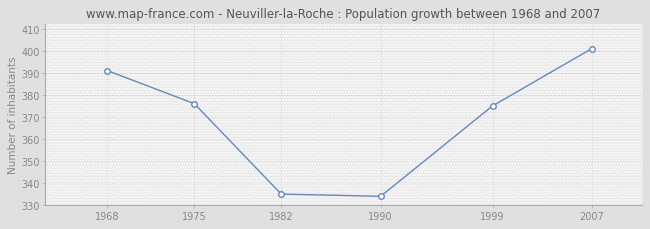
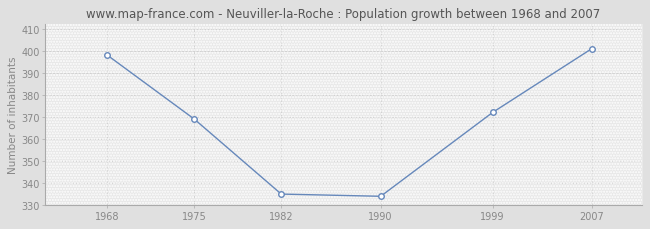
1968: 391 -> 398
1975: 376 -> 369
1999: 375 -> 372
